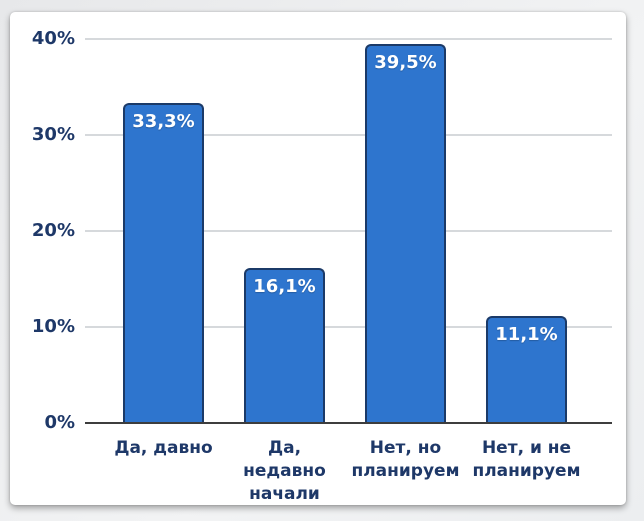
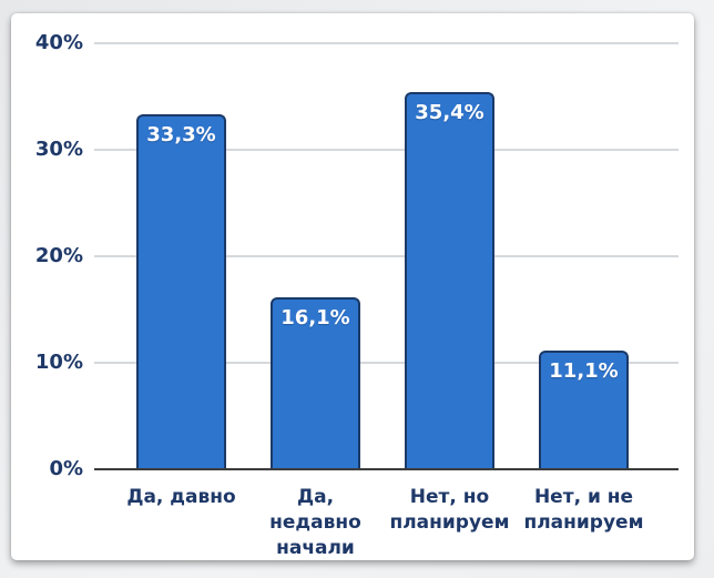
Нет, но планируем: 39,5% -> 35,4%
